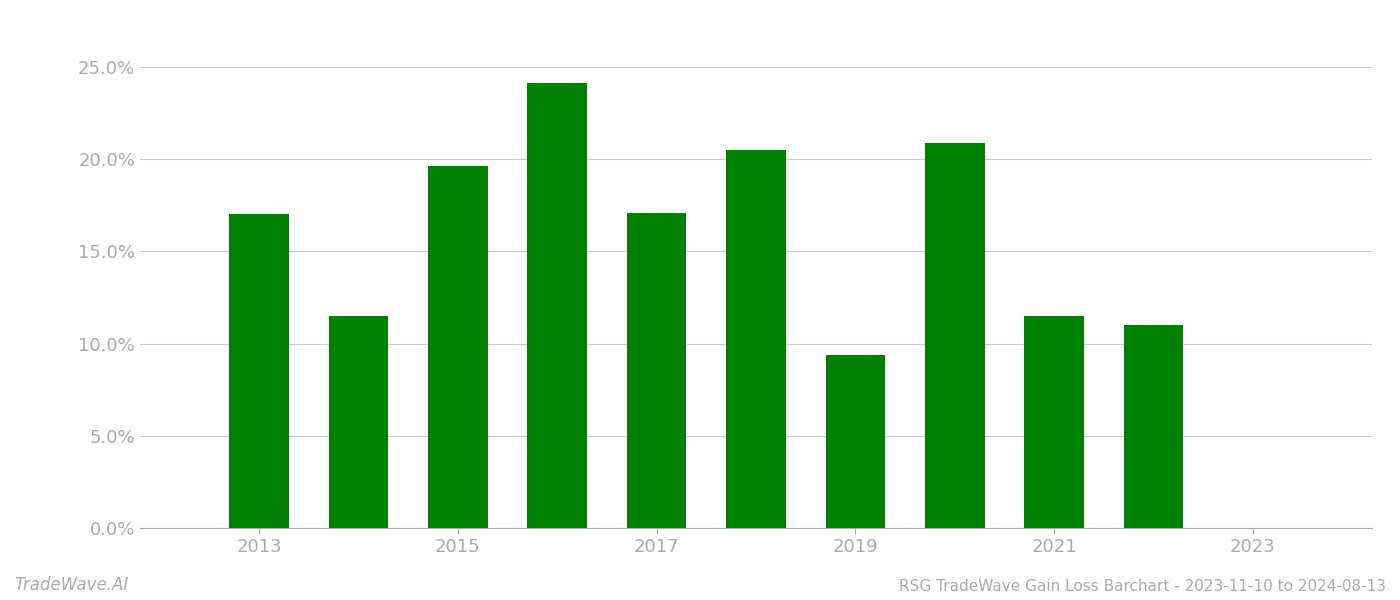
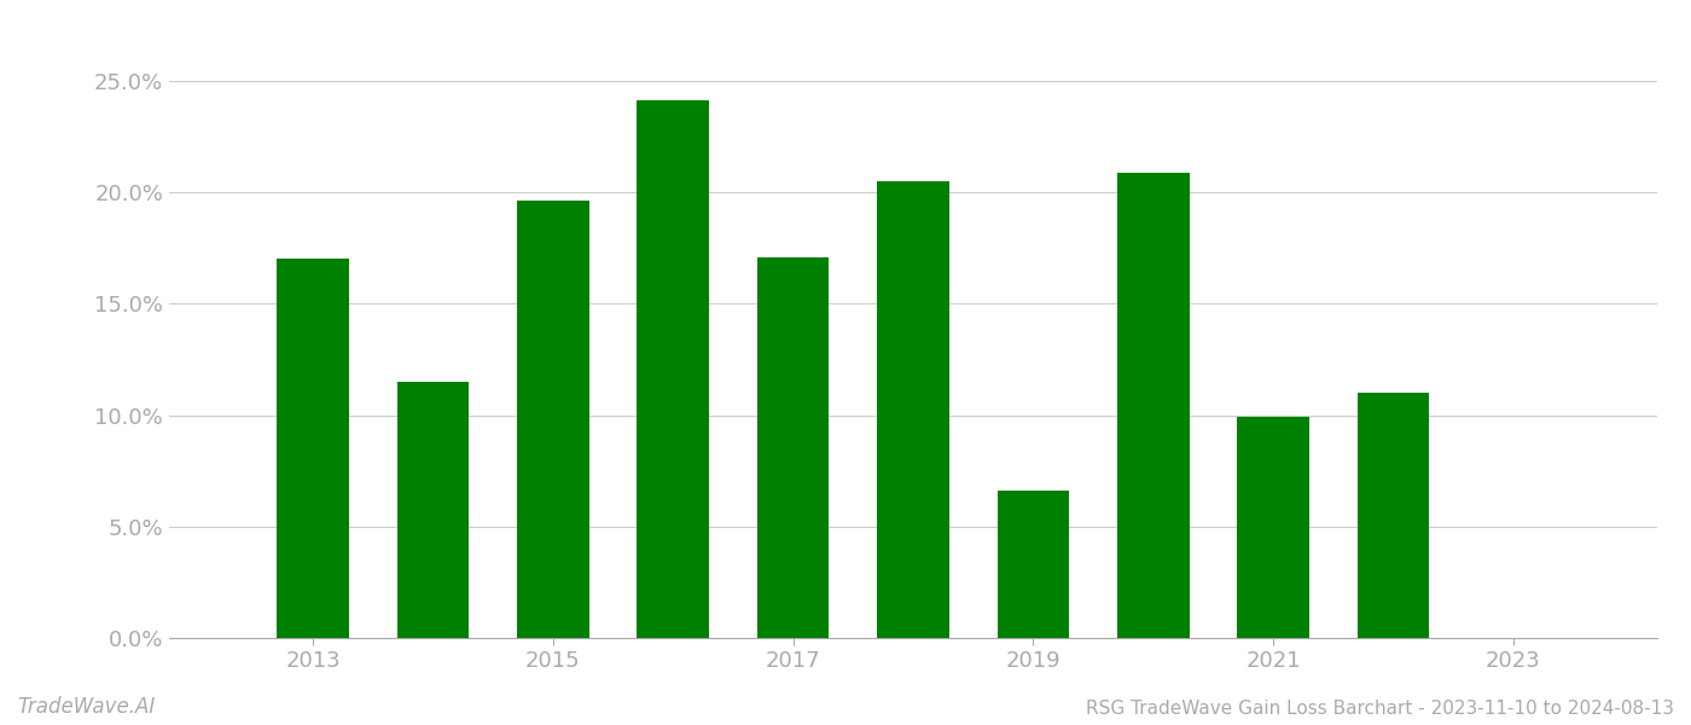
2019: 9.4% -> 6.6%
2021: 11.5% -> 9.9%
